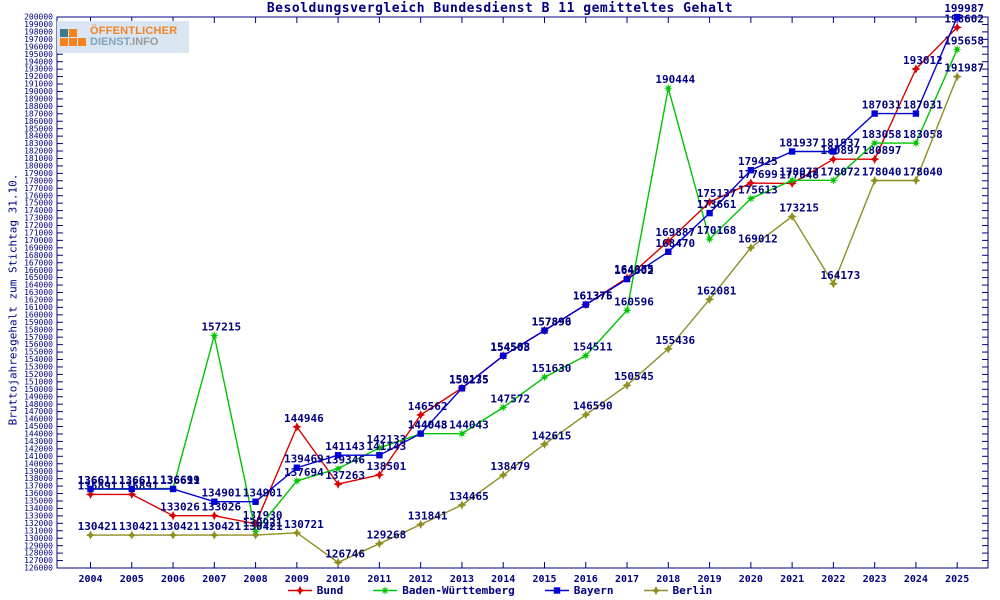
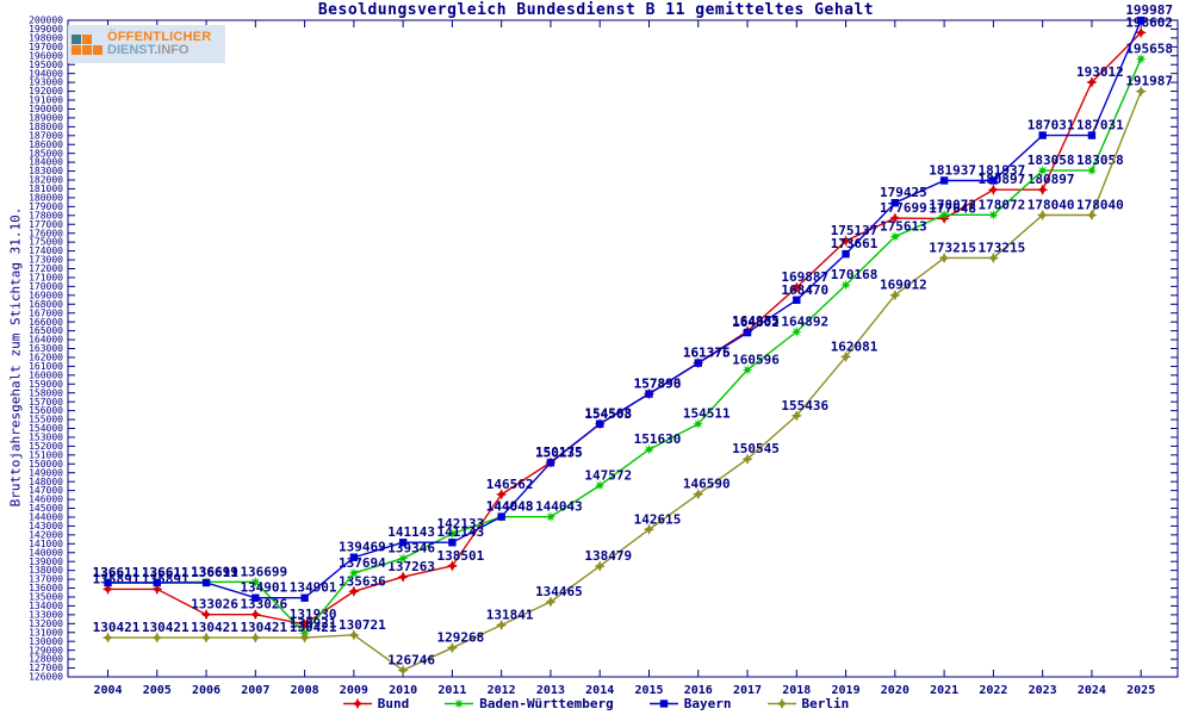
Baden-Württemberg/2007: 157215 -> 136699
Bund/2009: 144946 -> 135636
Baden-Württemberg/2018: 190444 -> 164892
Berlin/2022: 164173 -> 173215
